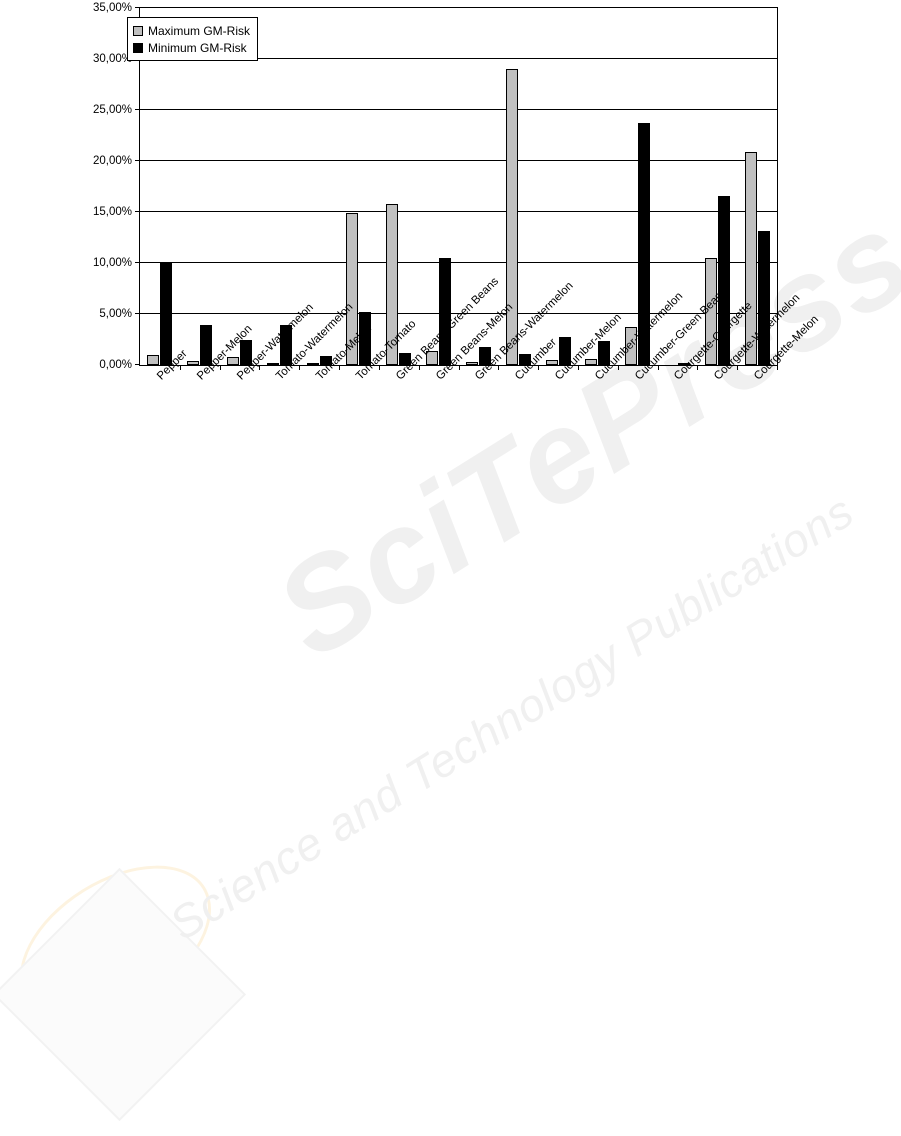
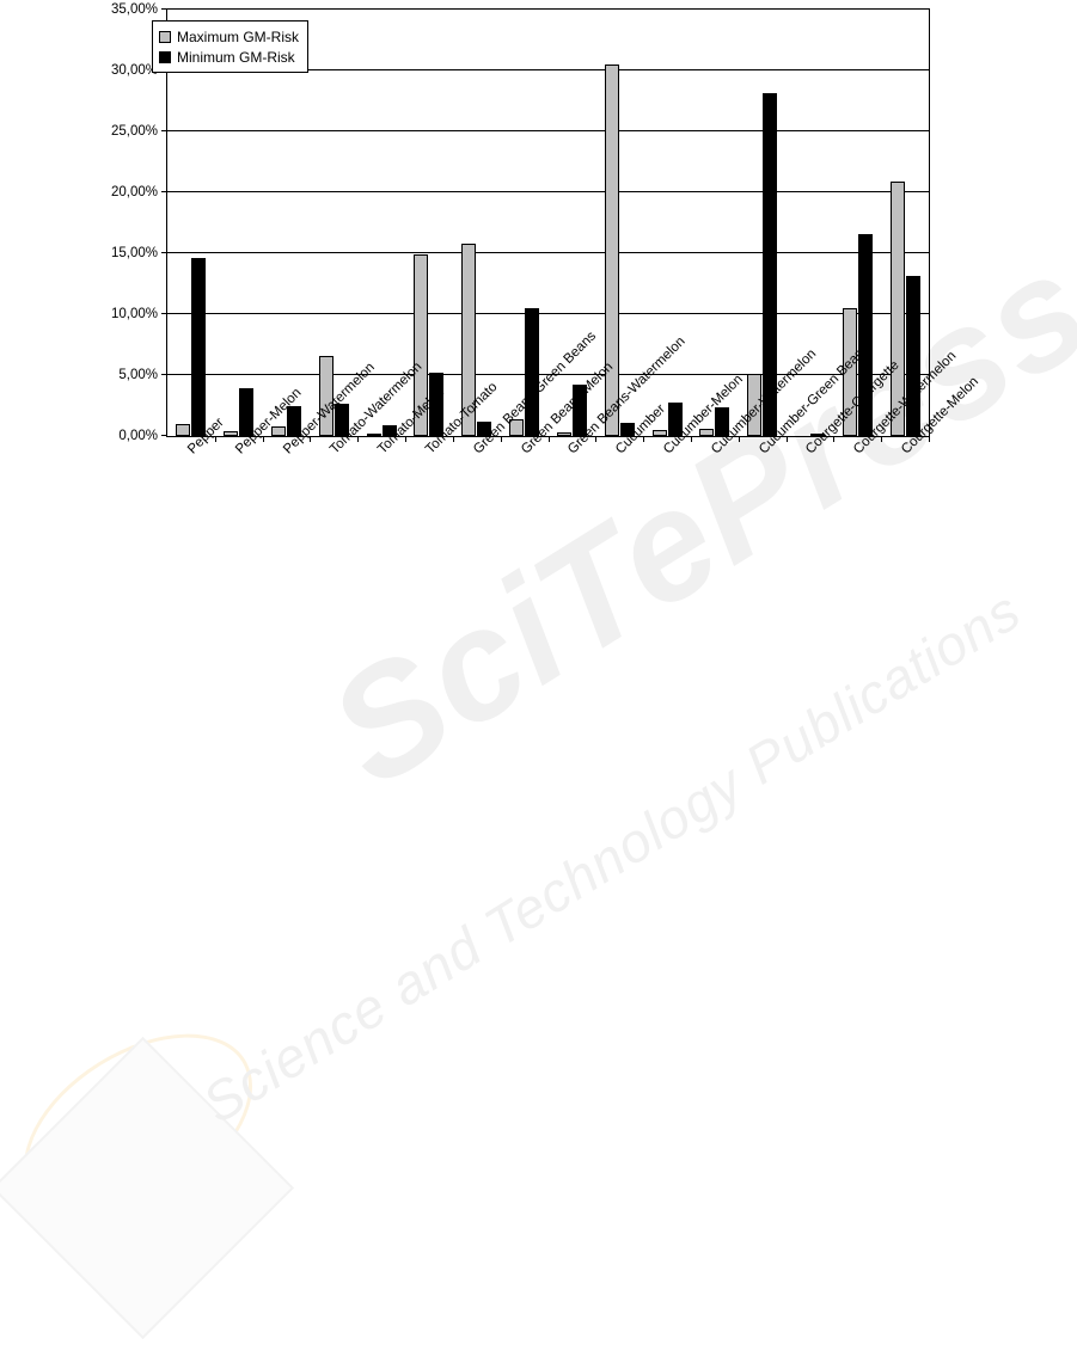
Minimum GM-Risk/Pepper: 10,0% -> 14,6%
Maximum GM-Risk/Tomato-Watermelon: 0,1% -> 6,6%
Minimum GM-Risk/Tomato-Watermelon: 3,9% -> 2,6%
Minimum GM-Risk/Green Beans-Watermelon: 1,8% -> 4,2%
Maximum GM-Risk/Cucumber: 29,0% -> 30,5%
Maximum GM-Risk/Cucumber-Green Beans: 3,7% -> 5,1%
Minimum GM-Risk/Cucumber-Green Beans: 23,7% -> 28,1%
